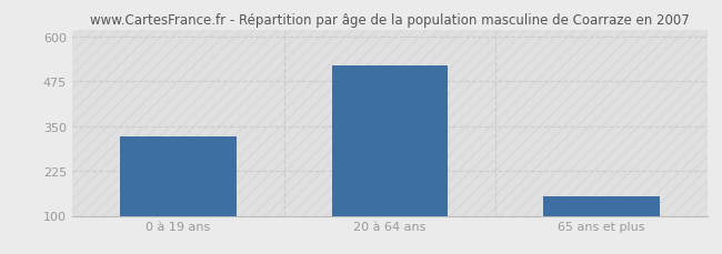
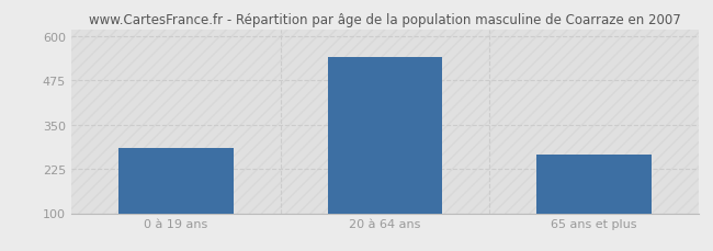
0 à 19 ans: 320 -> 285
20 à 64 ans: 520 -> 540
65 ans et plus: 155 -> 265
